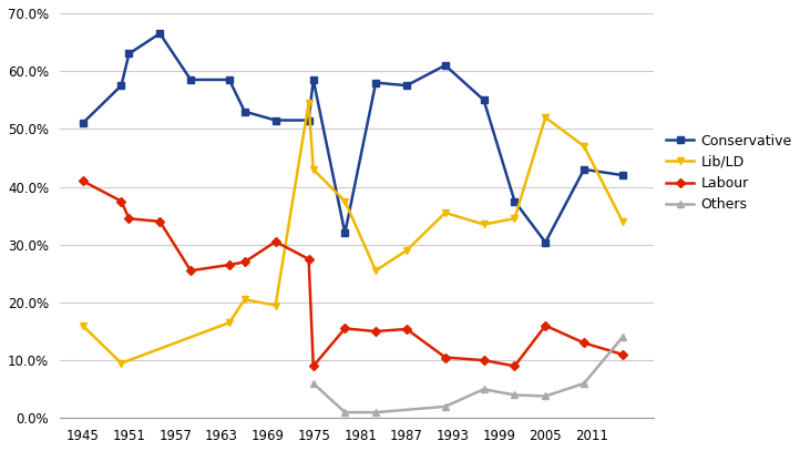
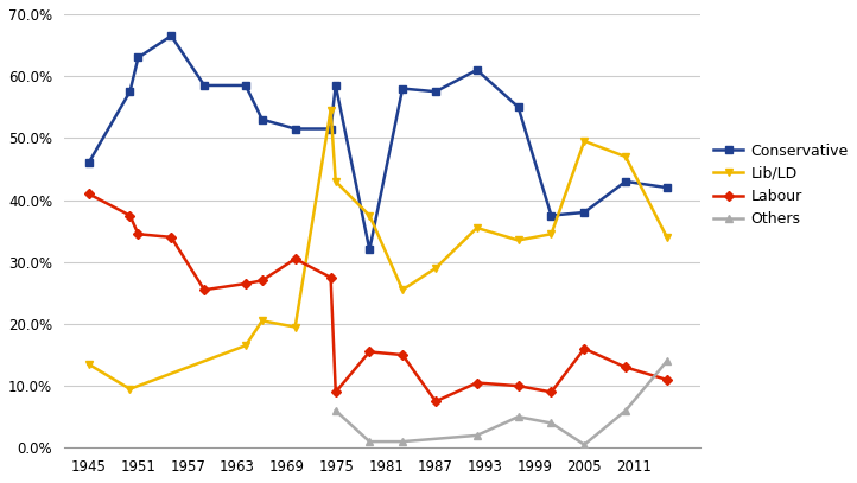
Conservative/1945: 51.0% -> 46.0%
Lib/LD/1945: 16.0% -> 13.5%
Labour/1987: 15.4% -> 7.5%
Conservative/2005: 30.4% -> 38.0%
Lib/LD/2005: 52.0% -> 49.5%
Others/2005: 3.8% -> 0.5%
